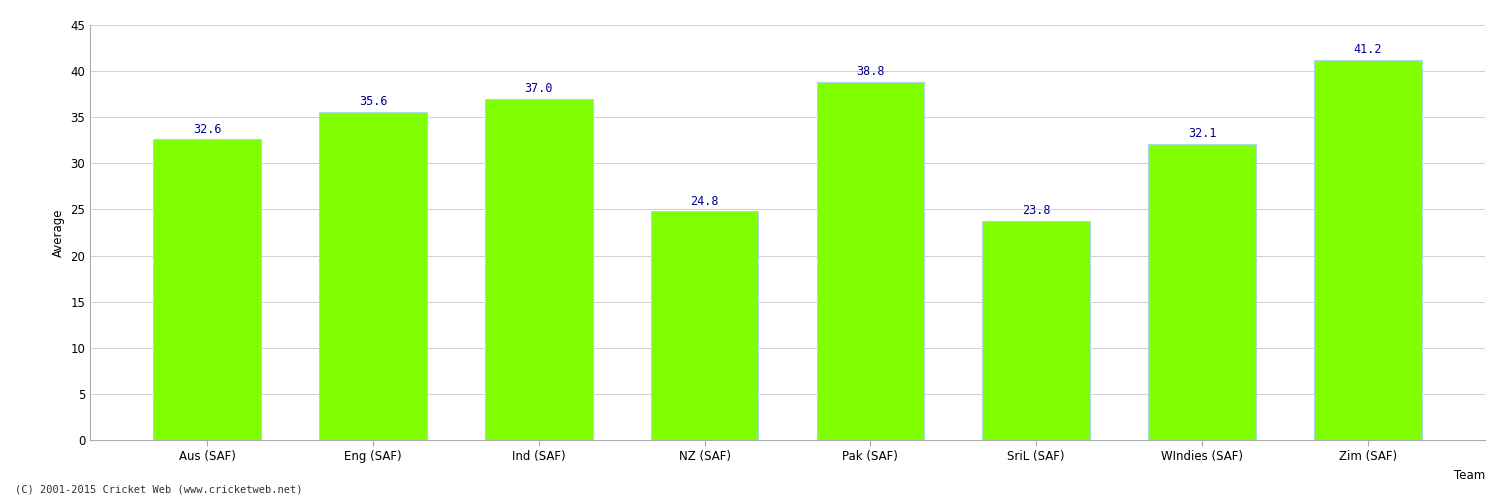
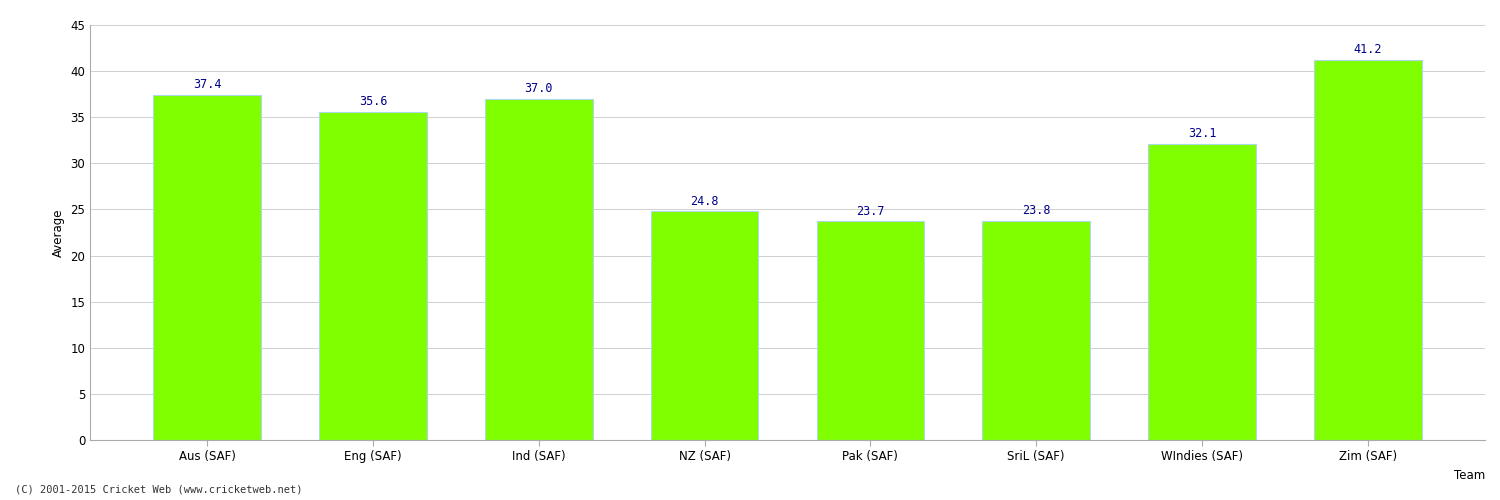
Aus (SAF): 32.6 -> 37.4
Pak (SAF): 38.8 -> 23.7
